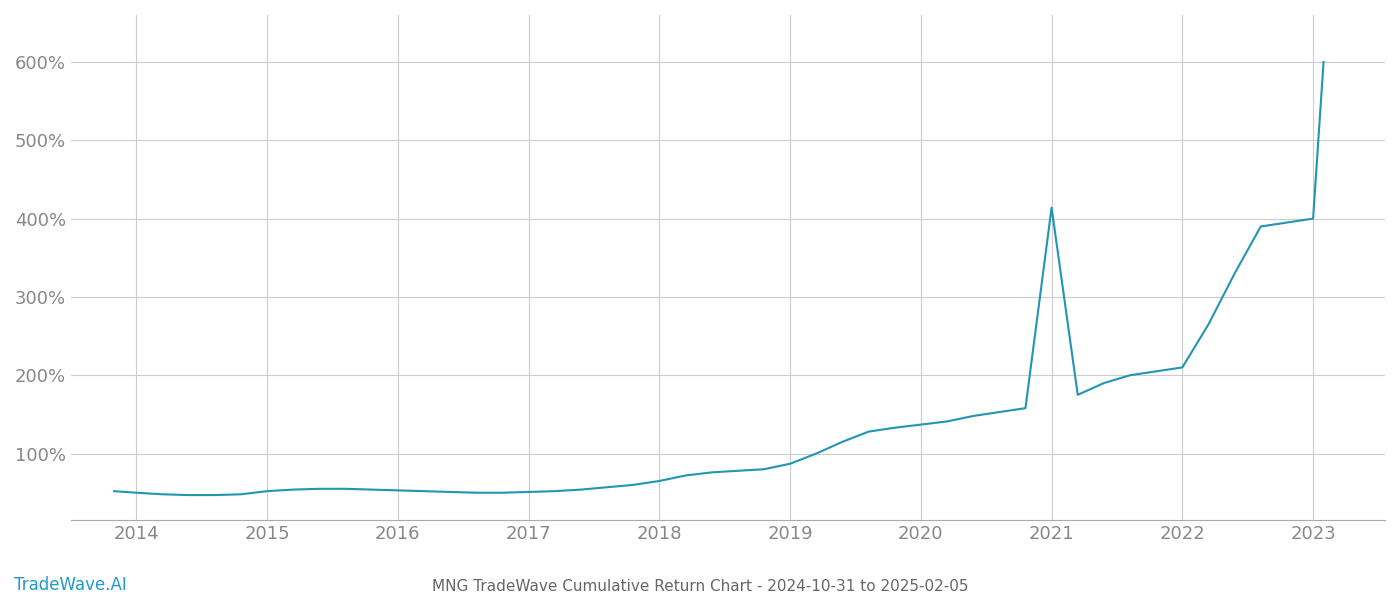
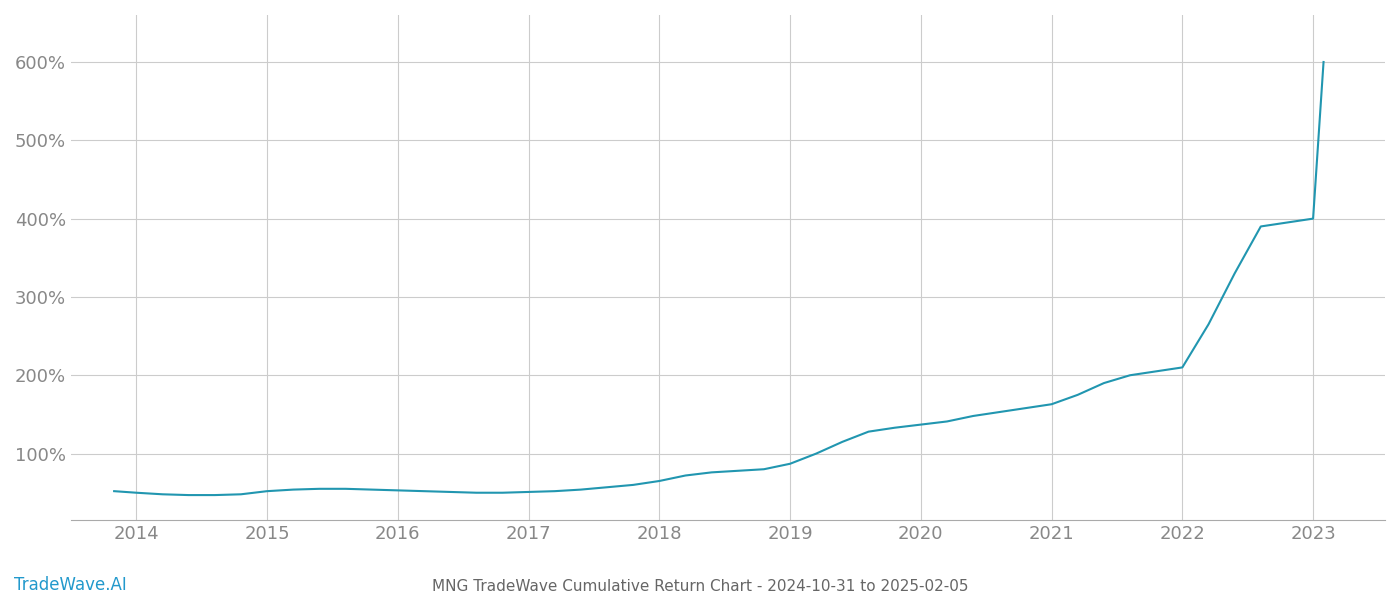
2021: 414% -> 163%
